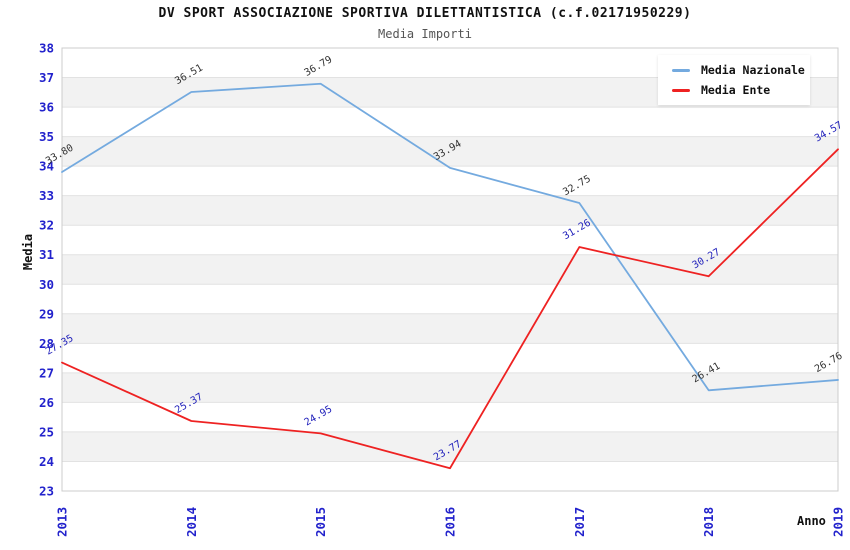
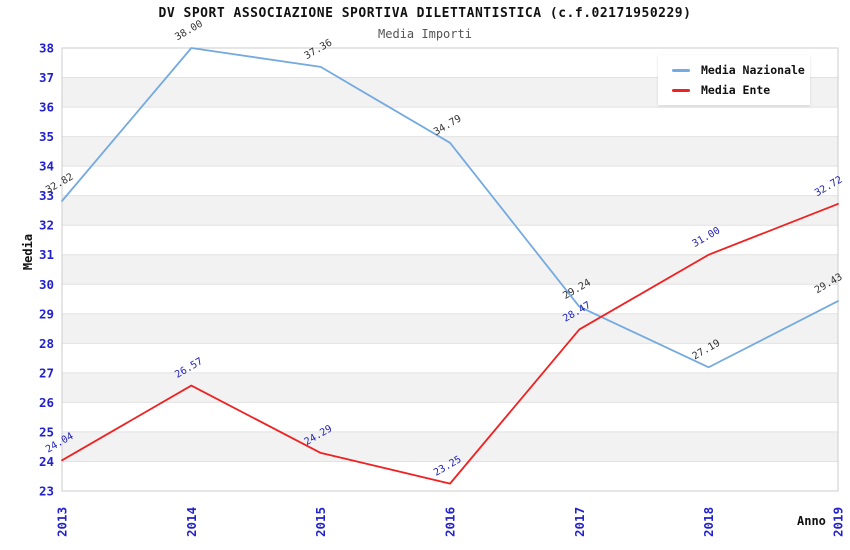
Media Nazionale/2013: 33.80 -> 32.82
Media Ente/2013: 27.35 -> 24.04
Media Nazionale/2014: 36.51 -> 38.00
Media Ente/2014: 25.37 -> 26.57
Media Nazionale/2015: 36.79 -> 37.36
Media Ente/2015: 24.95 -> 24.29
Media Nazionale/2016: 33.94 -> 34.79
Media Ente/2016: 23.77 -> 23.25
Media Nazionale/2017: 32.75 -> 29.24
Media Ente/2017: 31.26 -> 28.47
Media Nazionale/2018: 26.41 -> 27.19
Media Ente/2018: 30.27 -> 31.00
Media Nazionale/2019: 26.76 -> 29.43
Media Ente/2019: 34.57 -> 32.72
